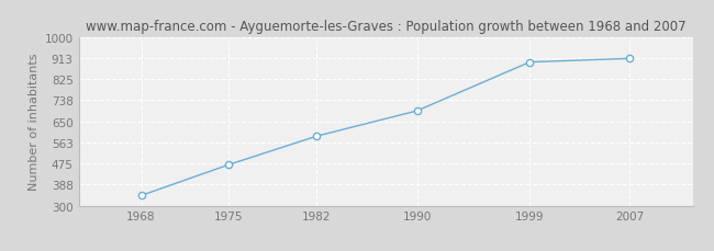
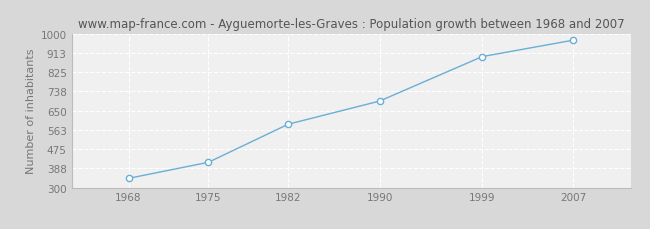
1975: 470 -> 415
2007: 910 -> 970
